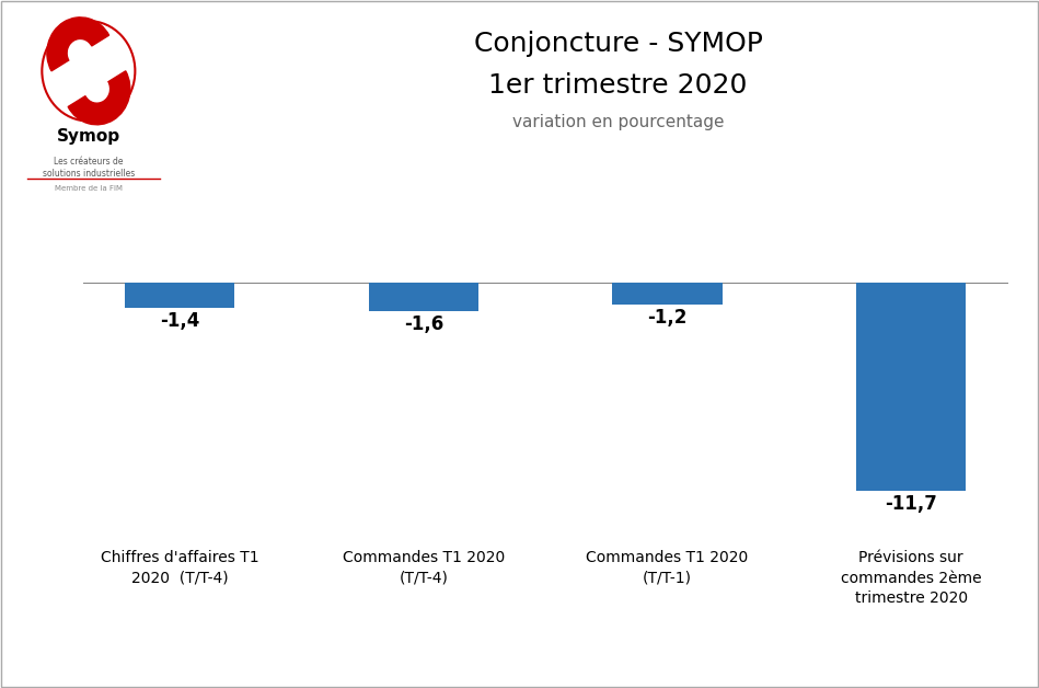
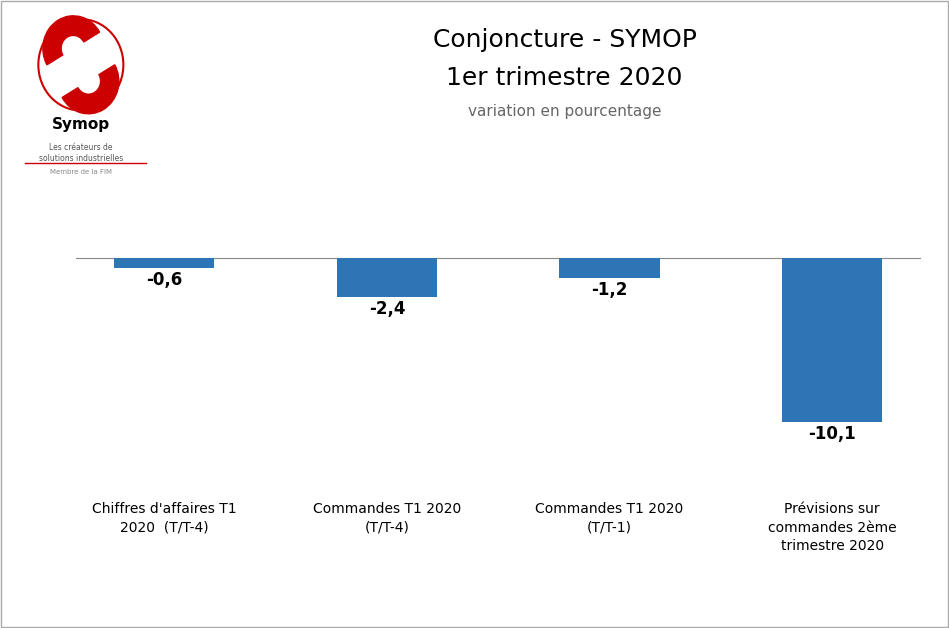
Chiffres d'affaires T1 2020 (T/T-4): -1,4 -> -0,6
Commandes T1 2020 (T/T-4): -1,6 -> -2,4
Prévisions sur commandes 2ème trimestre 2020: -11,7 -> -10,1
